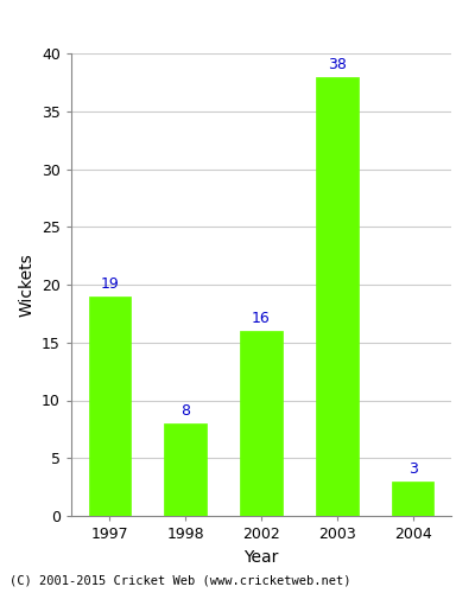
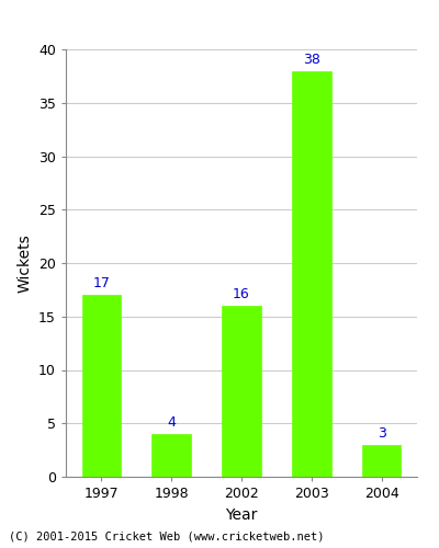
1997: 19 -> 17
1998: 8 -> 4
